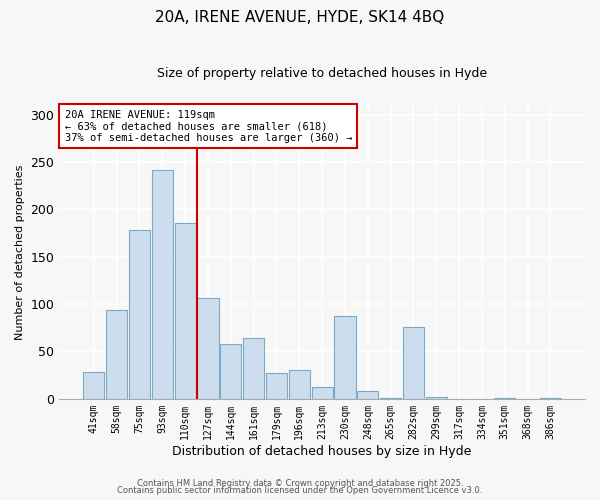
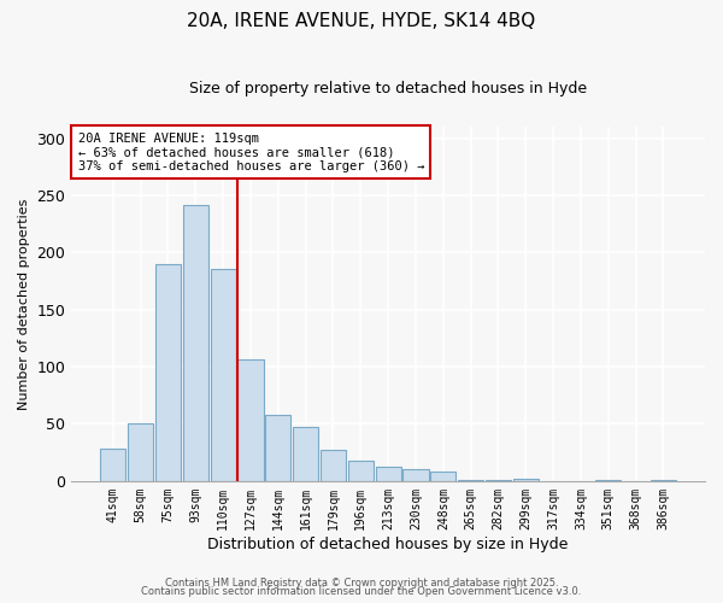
58sqm: 94 -> 50
75sqm: 178 -> 190
161sqm: 64 -> 47
196sqm: 30 -> 18
230sqm: 88 -> 10
282sqm: 76 -> 1
